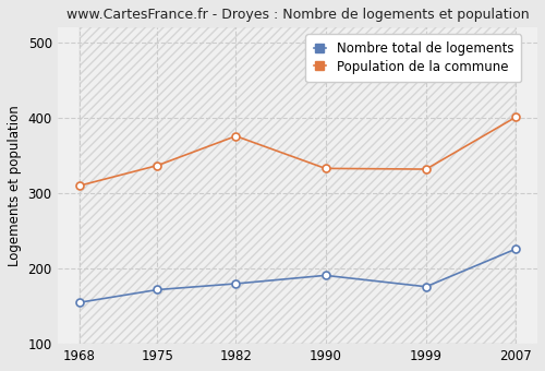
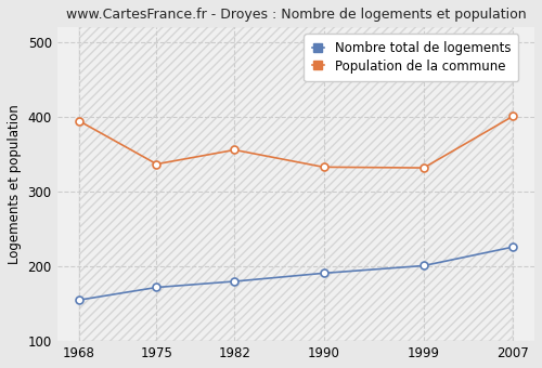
Population de la commune/1968: 310 -> 395
Population de la commune/1982: 376 -> 356
Nombre total de logements/1999: 176 -> 201
